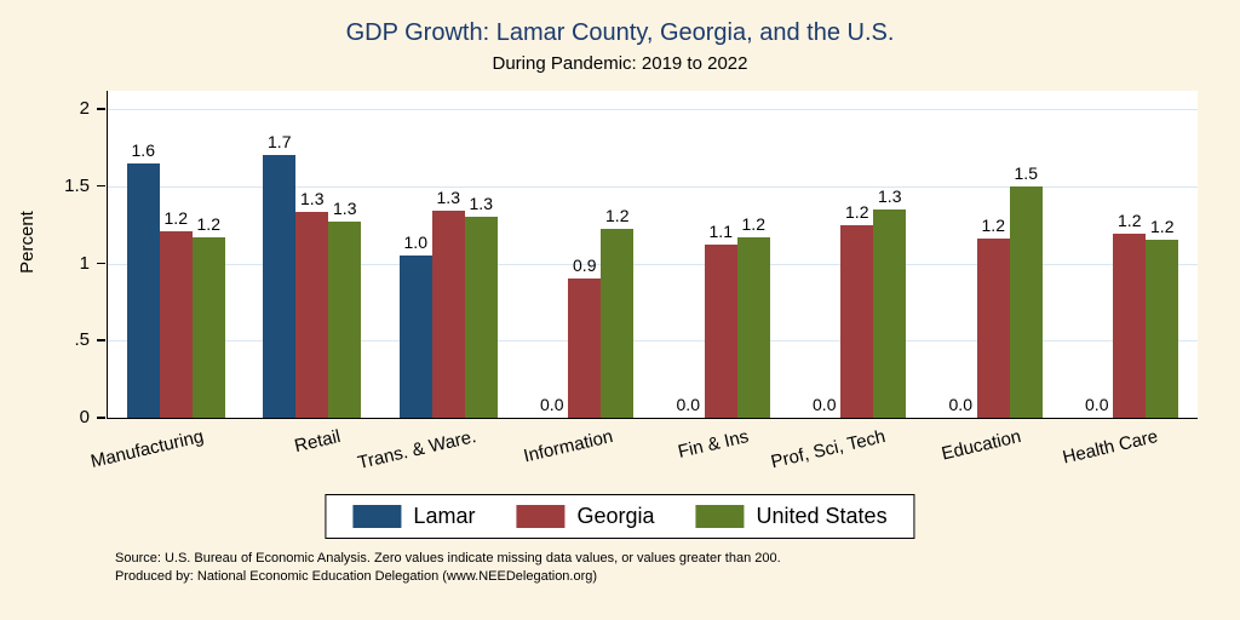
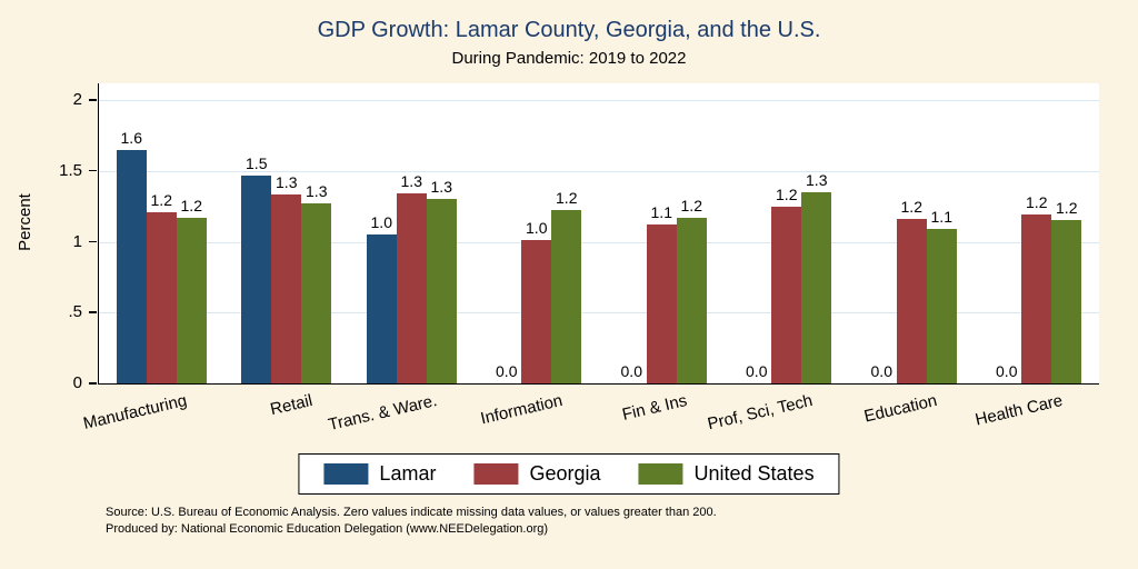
Lamar/Retail: 1.7 -> 1.5
Georgia/Information: 0.9 -> 1.0
United States/Education: 1.5 -> 1.1
